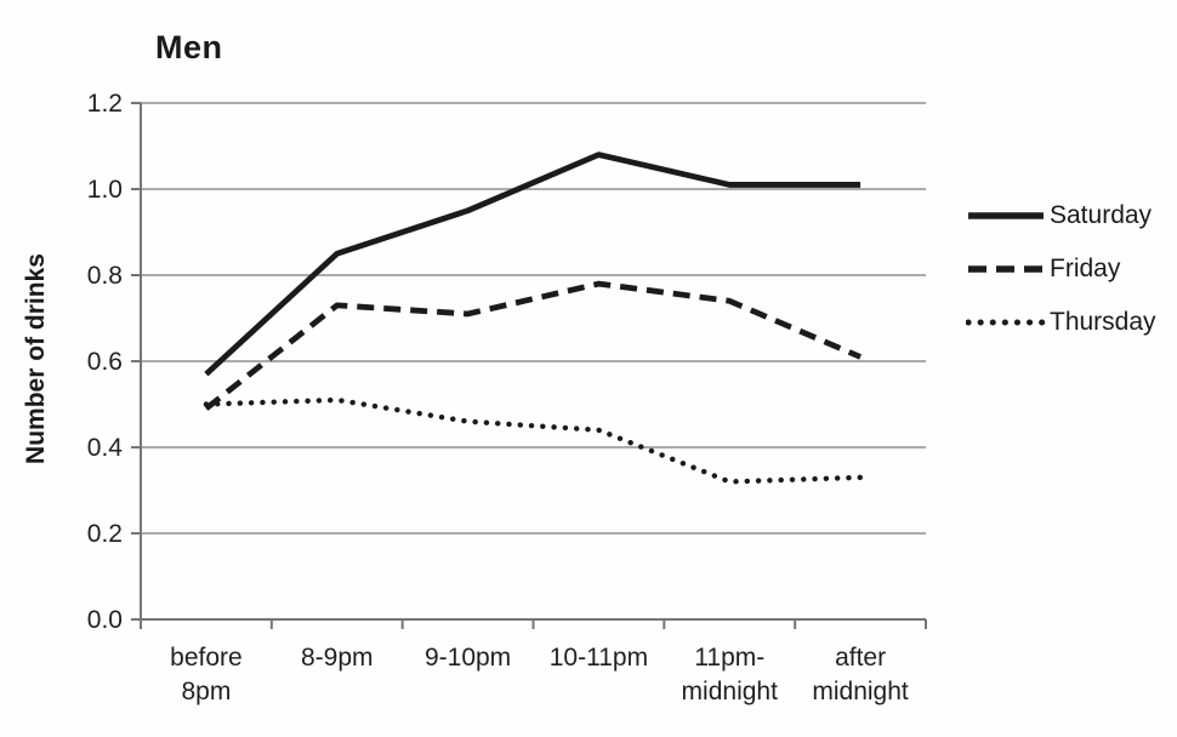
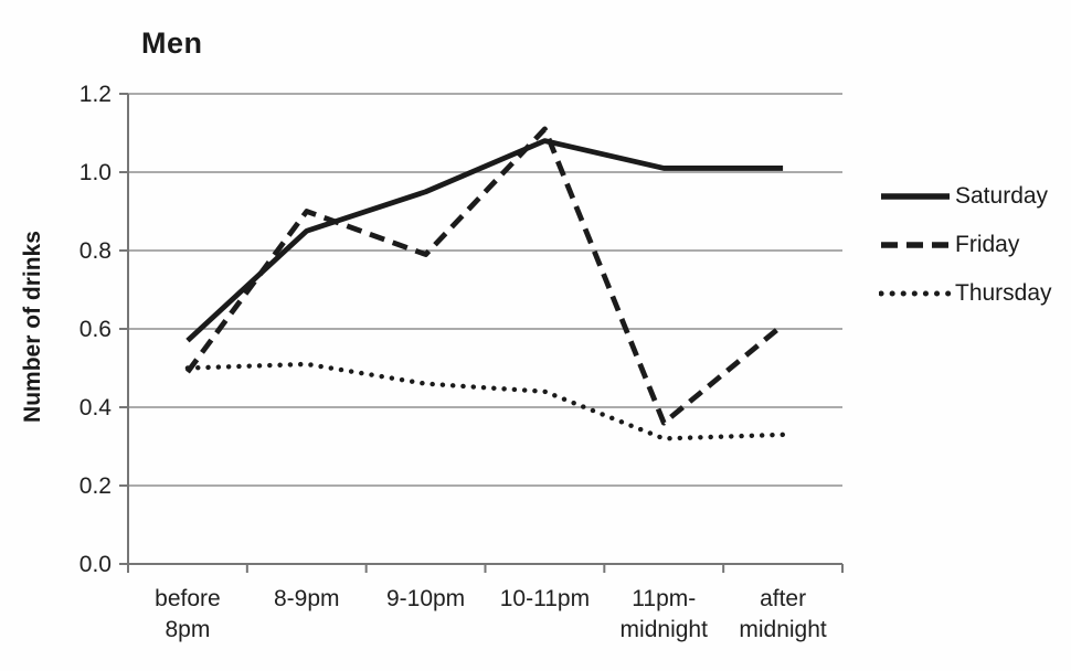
Friday/8-9pm: 0.73 -> 0.90
Friday/9-10pm: 0.71 -> 0.79
Friday/10-11pm: 0.78 -> 1.11
Friday/11pm-midnight: 0.74 -> 0.36
